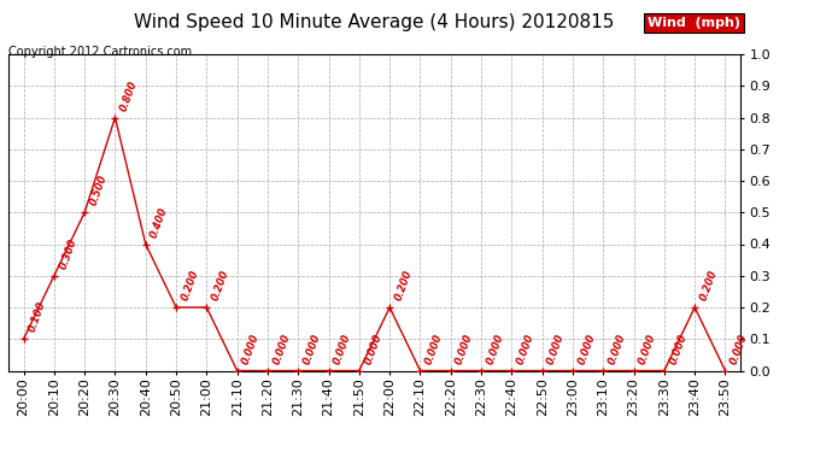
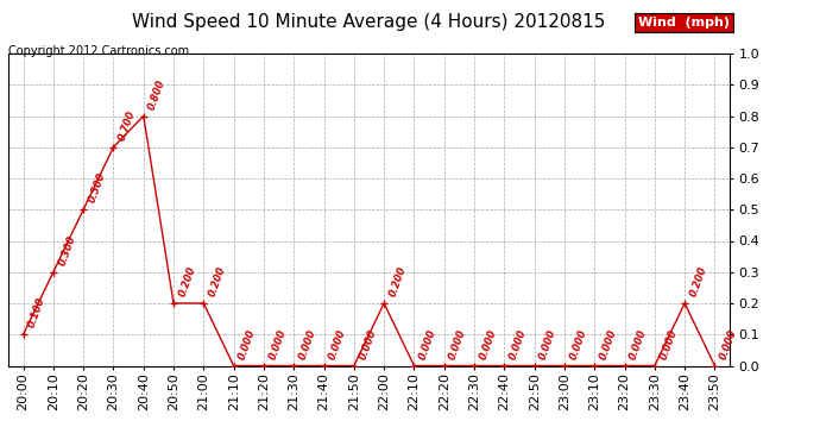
20:30: 0.800 -> 0.700
20:40: 0.400 -> 0.800
